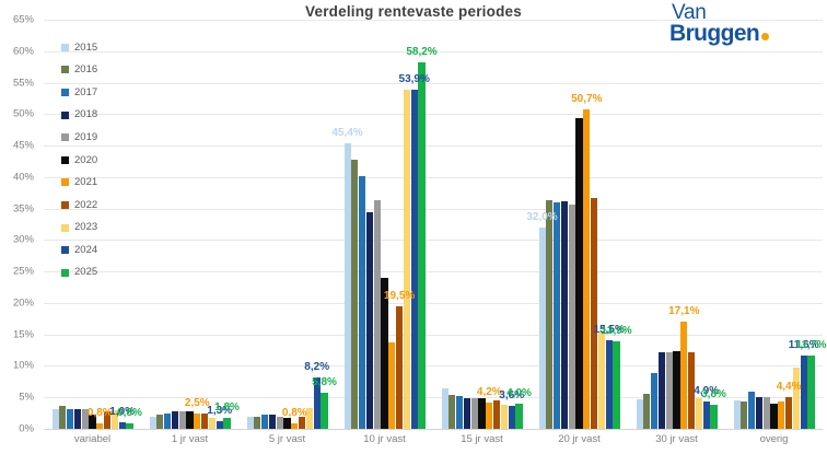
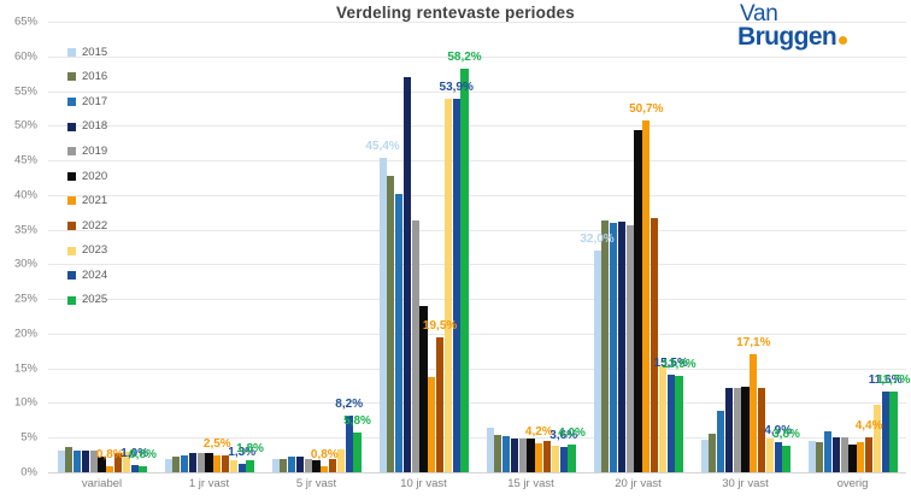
2018/10 jr vast: 34% -> 57%
